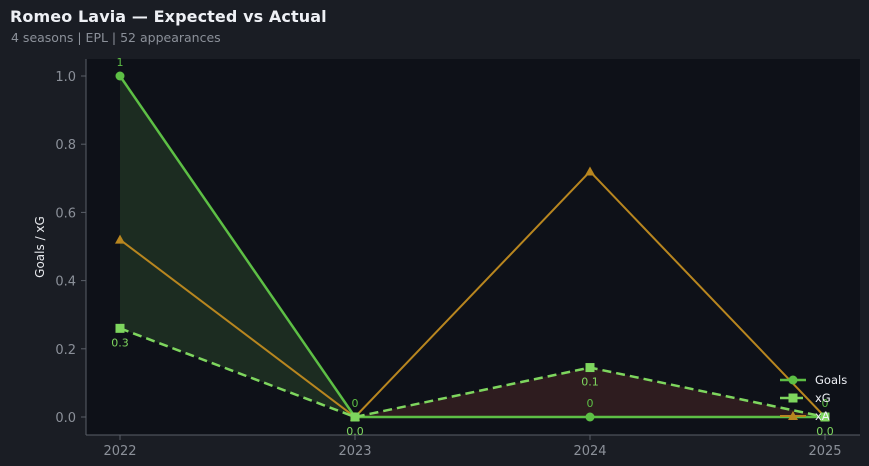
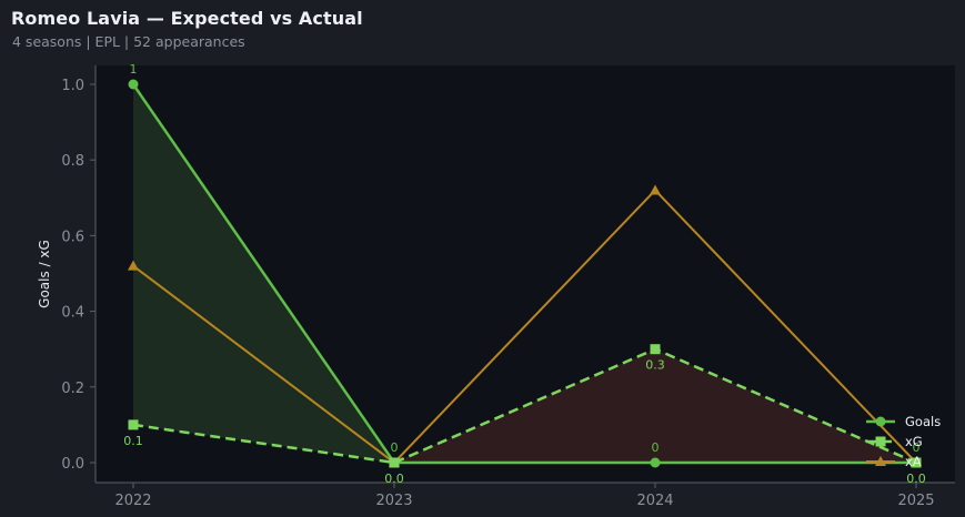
xG/2022: 0.3 -> 0.1
xG/2024: 0.1 -> 0.3
